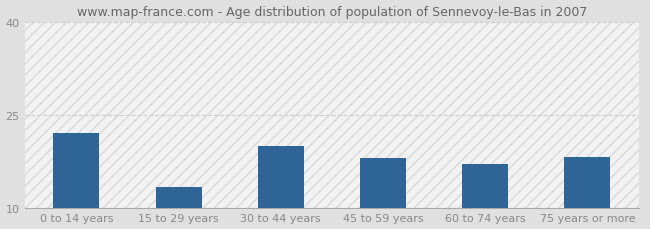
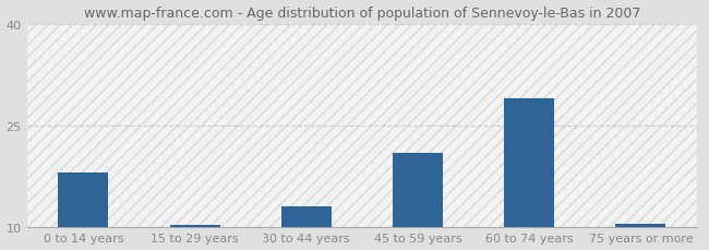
0 to 14 years: 22.0 -> 18.0
15 to 29 years: 13.4 -> 10.3
30 to 44 years: 20.0 -> 13.0
45 to 59 years: 18.0 -> 21.0
60 to 74 years: 17.0 -> 29.0
75 years or more: 18.2 -> 10.5
